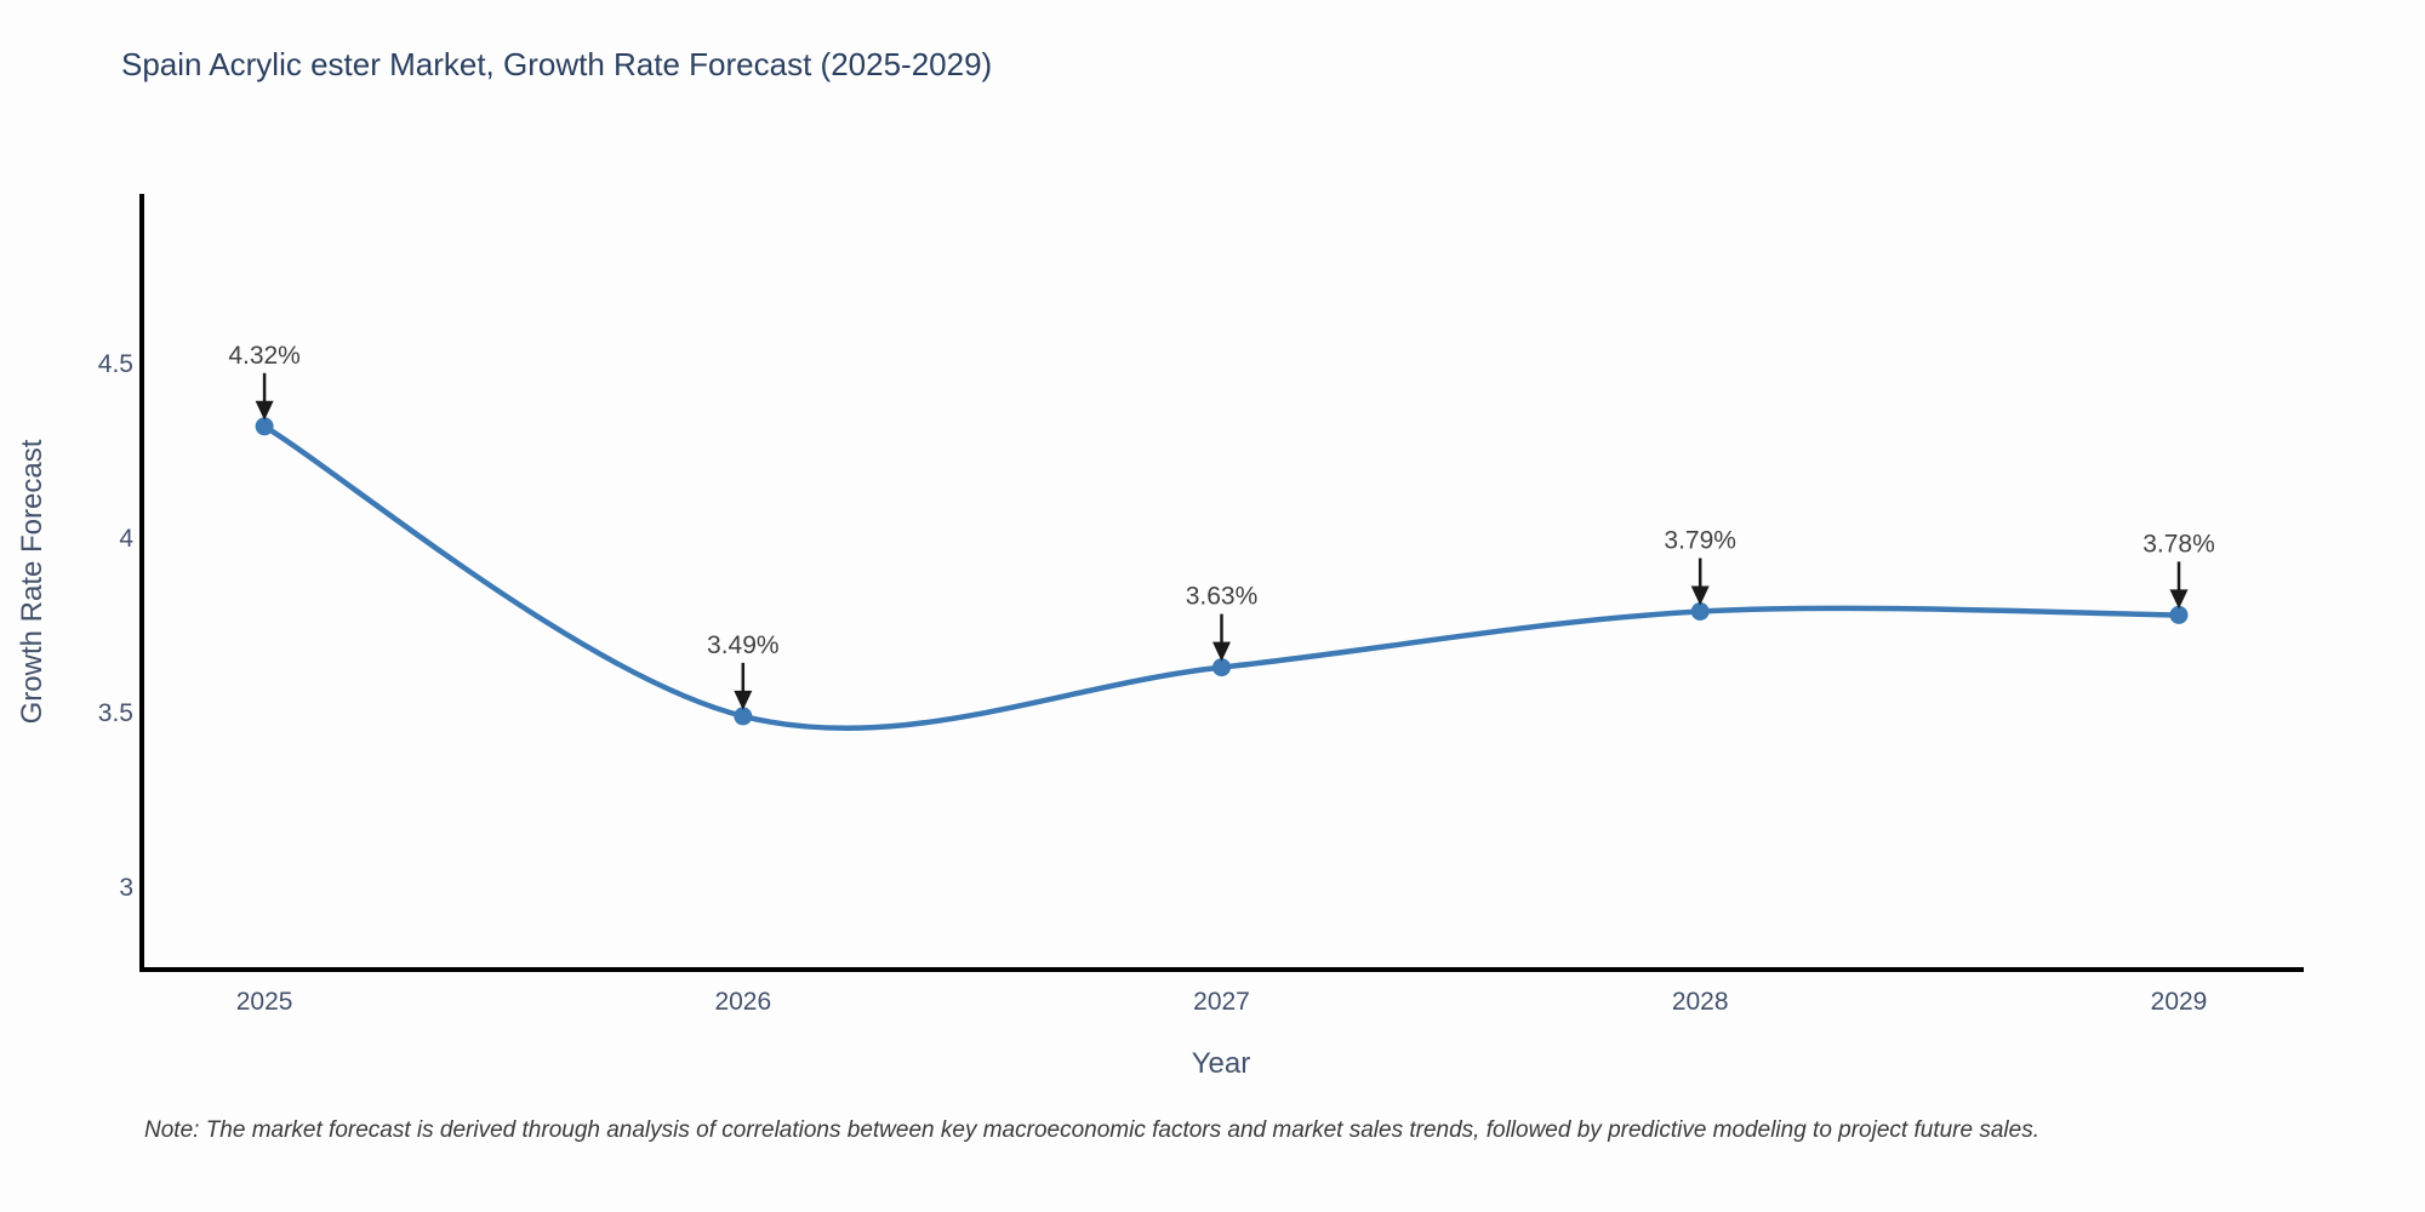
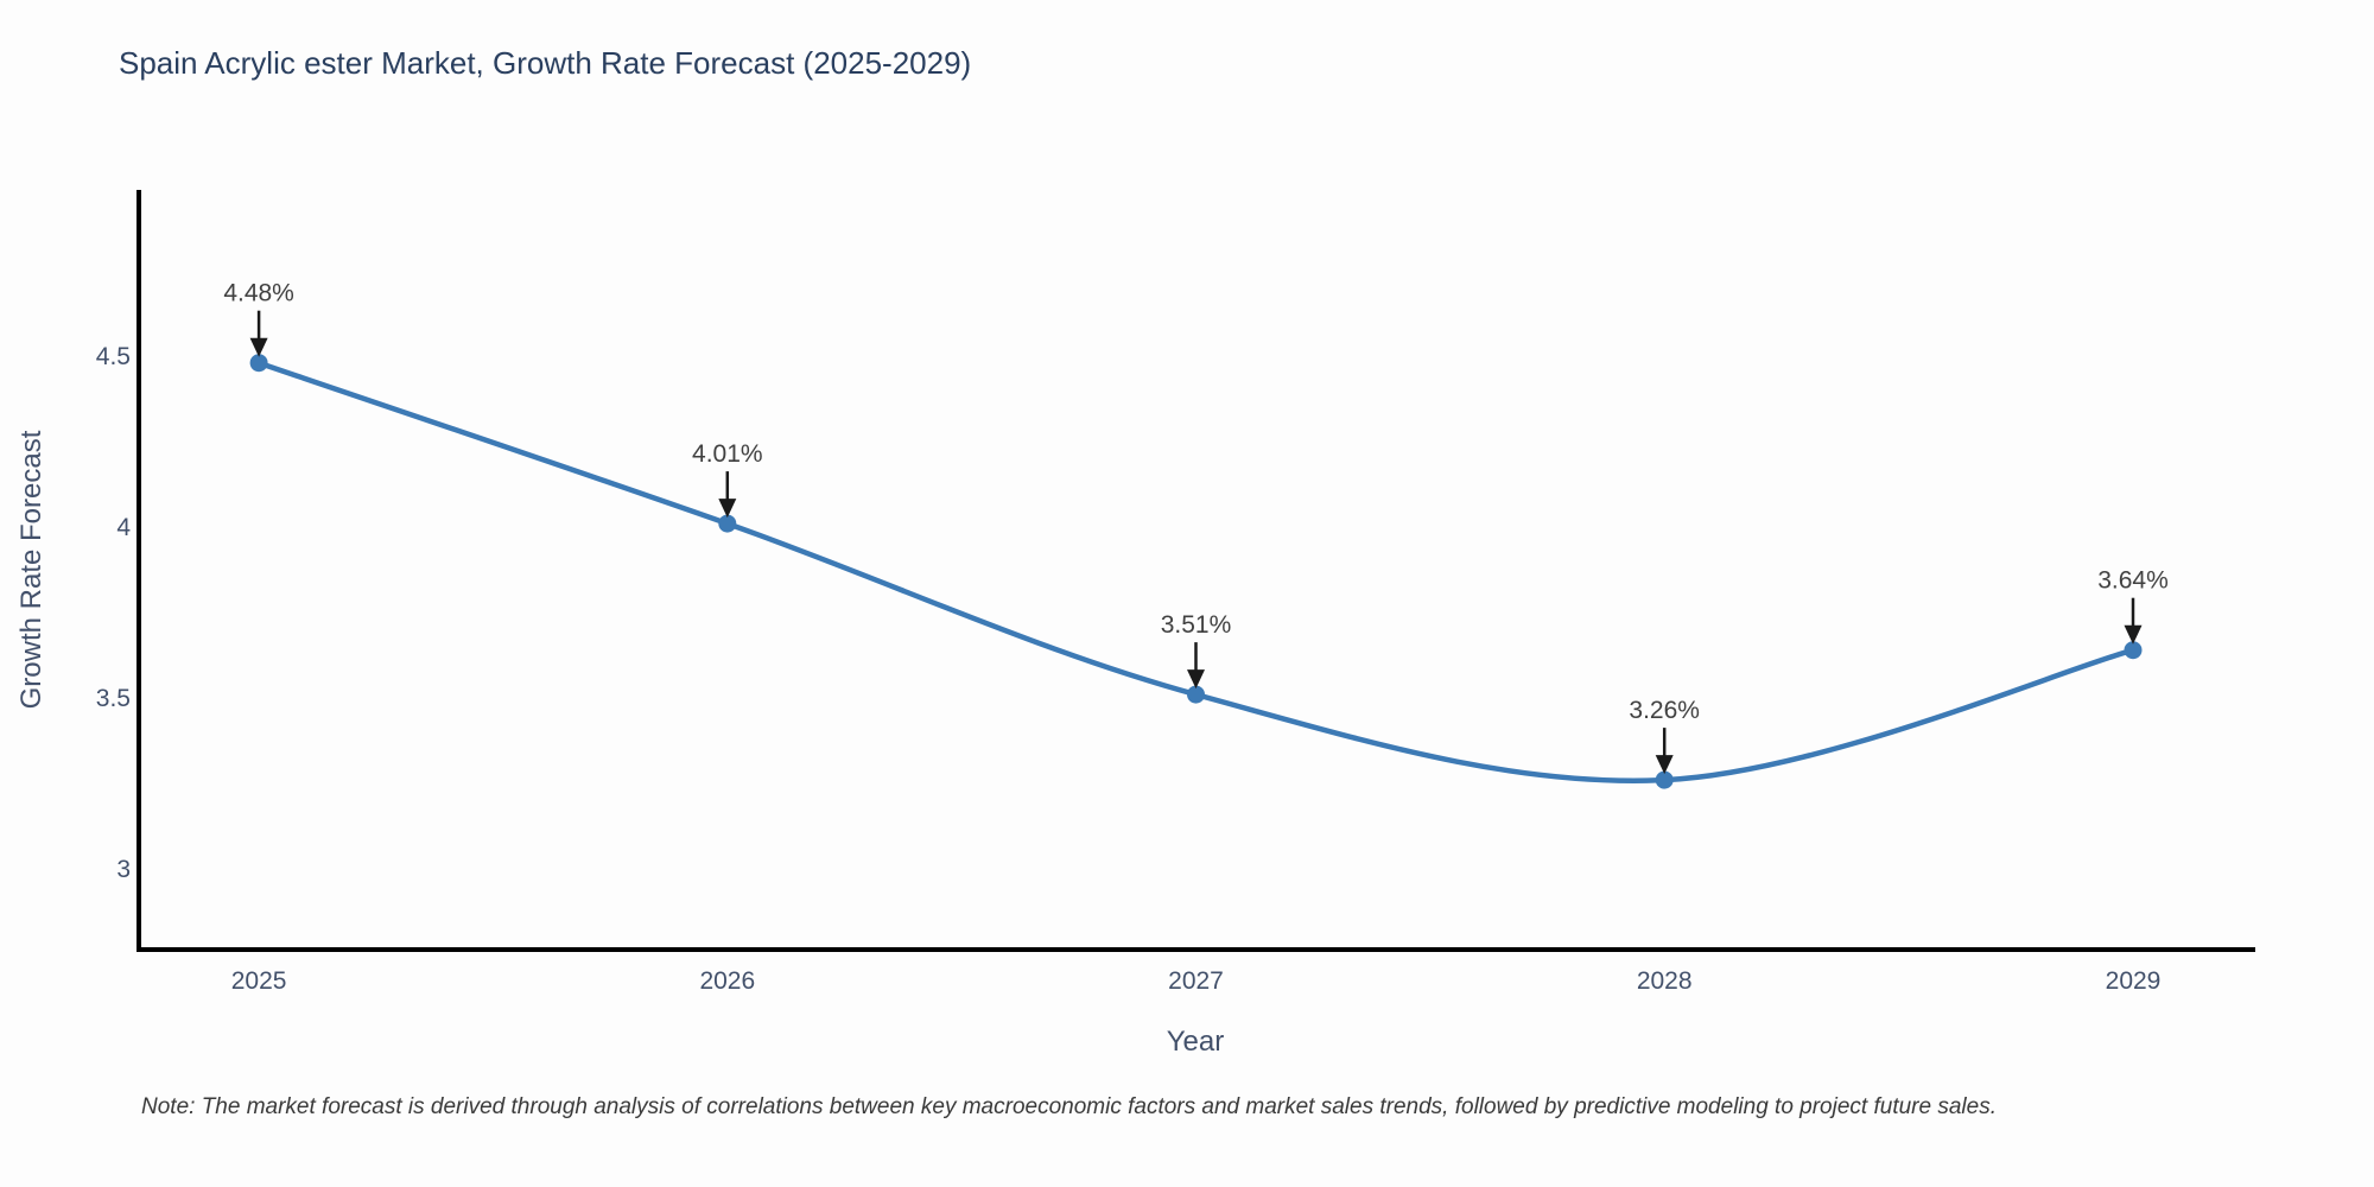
2025: 4.32% -> 4.48%
2026: 3.49% -> 4.01%
2027: 3.63% -> 3.51%
2028: 3.79% -> 3.26%
2029: 3.78% -> 3.64%
